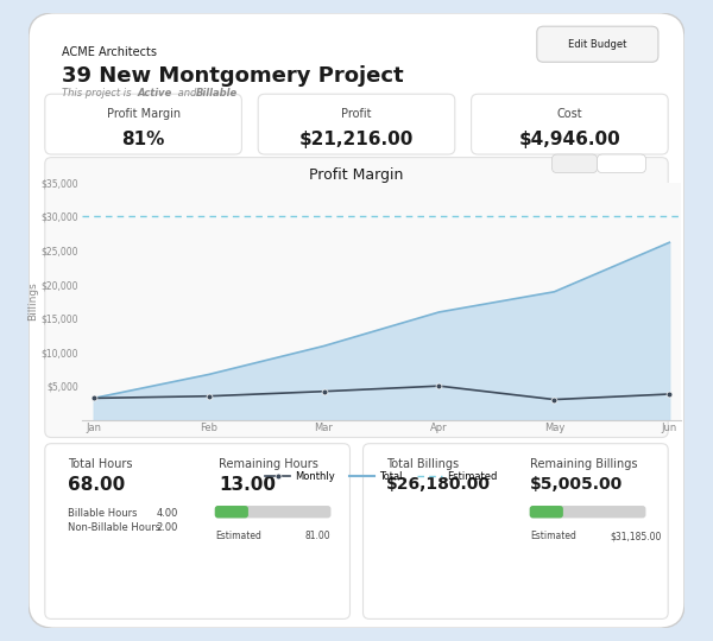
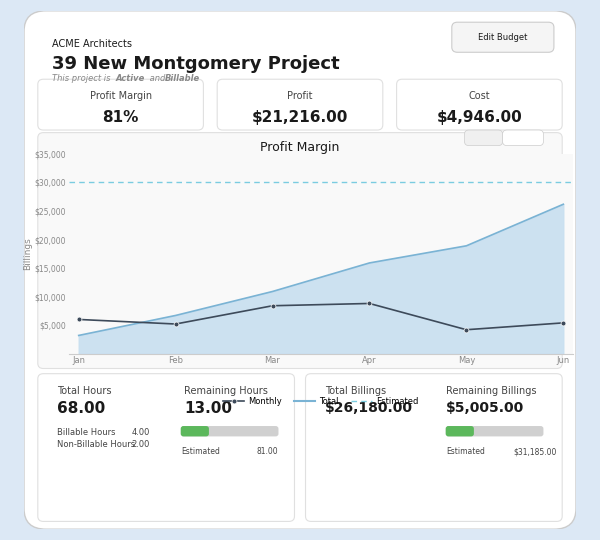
Monthly/Jan: $3,200 -> $6,000
Monthly/Feb: $3,500 -> $5,200
Monthly/Mar: $4,200 -> $8,400
Monthly/Apr: $5,000 -> $8,800
Monthly/May: $3,000 -> $4,200
Monthly/Jun: $3,800 -> $5,400
